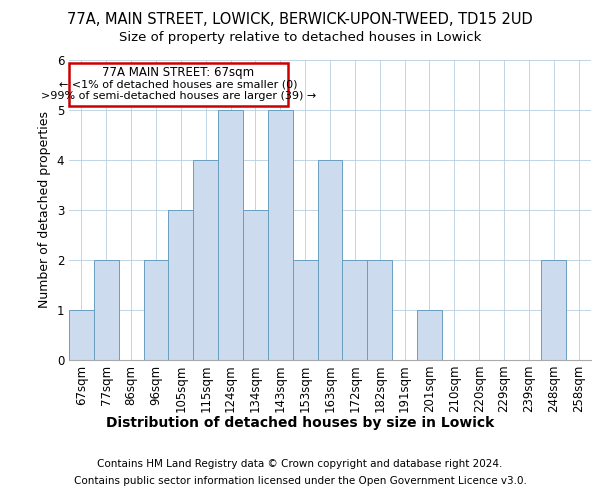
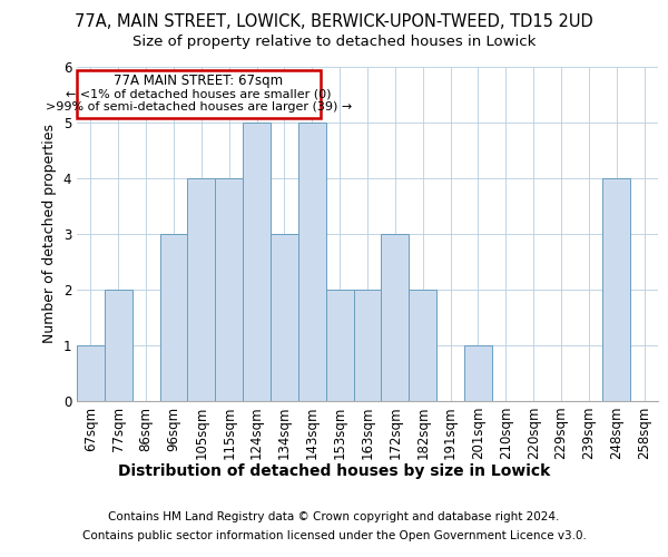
96sqm: 2 -> 3
105sqm: 3 -> 4
163sqm: 4 -> 2
172sqm: 2 -> 3
248sqm: 2 -> 4
